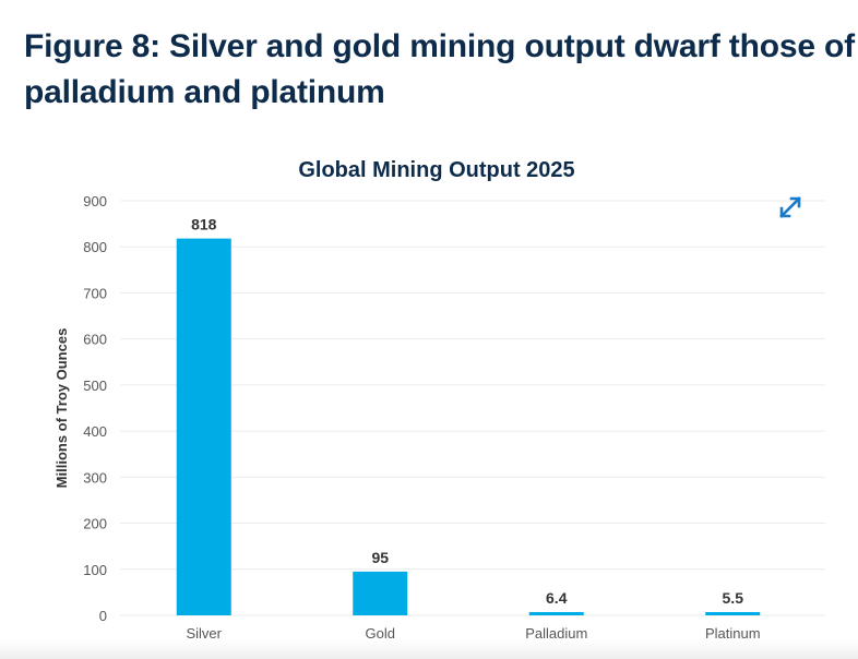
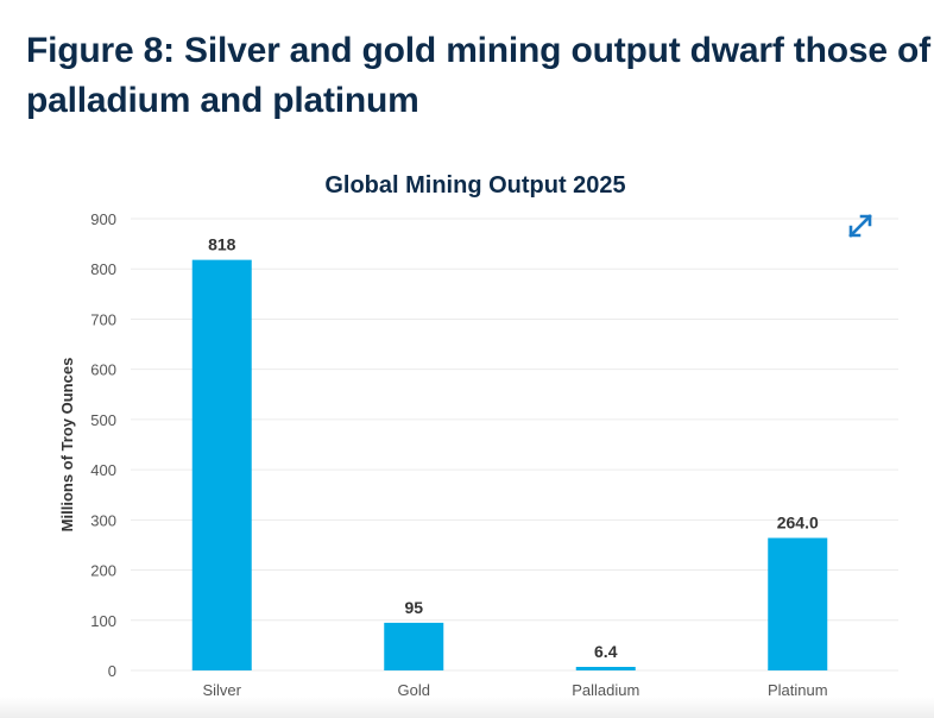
Platinum: 5.5 -> 264.0
